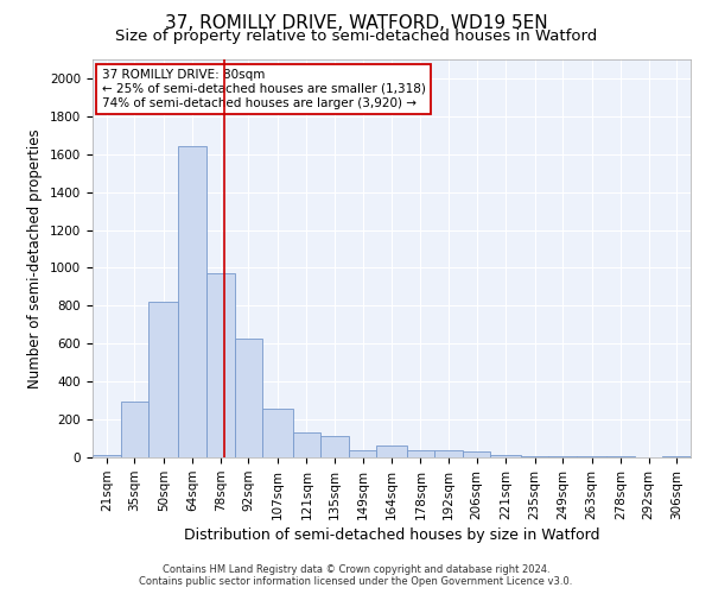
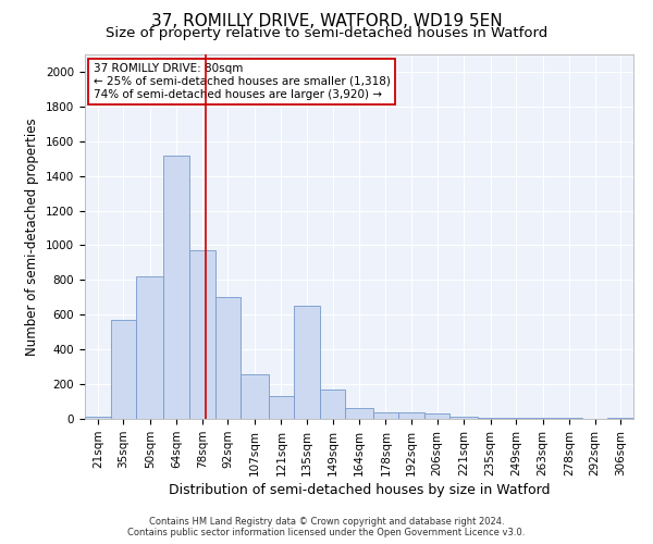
35sqm: 300 -> 570
64sqm: 1640 -> 1520
92sqm: 620 -> 700
135sqm: 110 -> 650
149sqm: 40 -> 170
